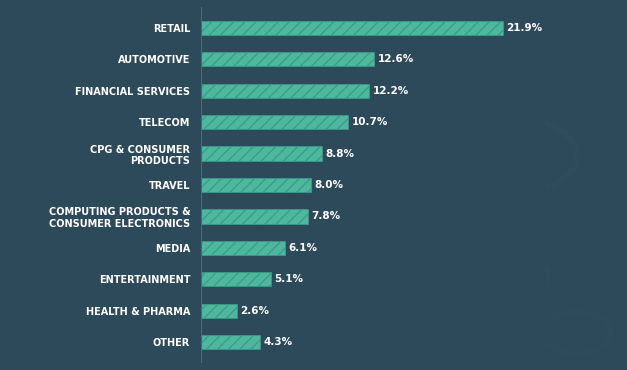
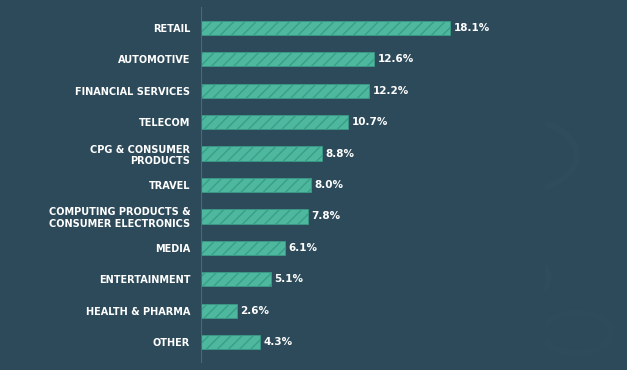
RETAIL: 21.9% -> 18.1%
